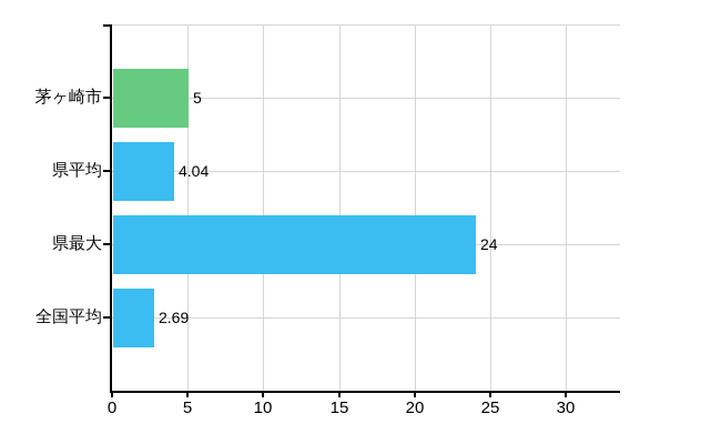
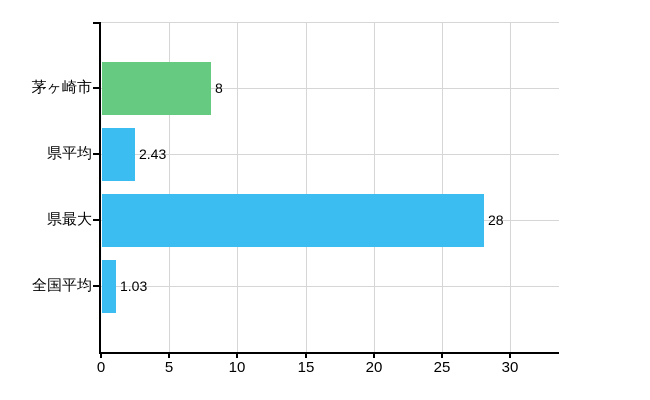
茅ヶ崎市: 5 -> 8
県平均: 4.04 -> 2.43
県最大: 24 -> 28
全国平均: 2.69 -> 1.03
